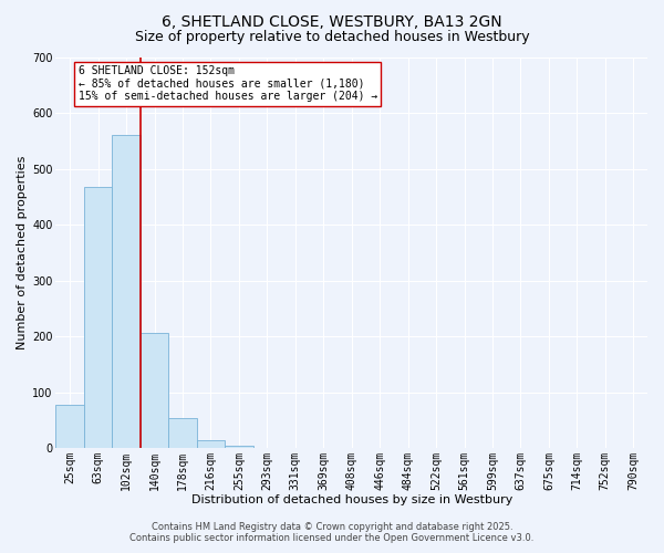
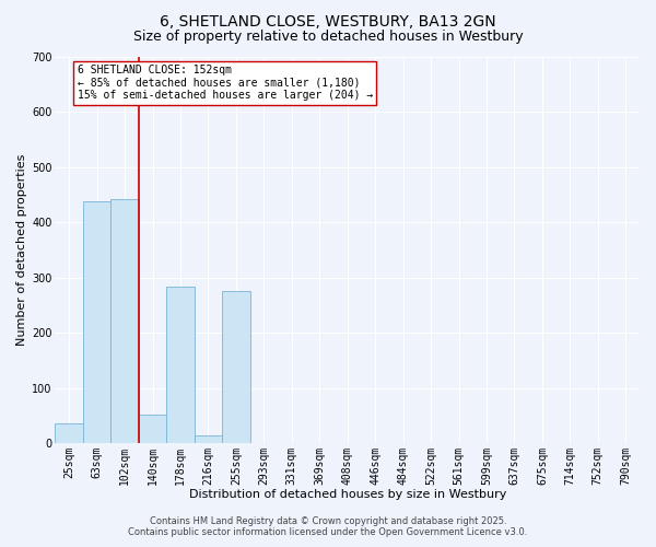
25sqm: 78 -> 36
63sqm: 468 -> 438
102sqm: 560 -> 442
140sqm: 207 -> 52
178sqm: 55 -> 284
255sqm: 4 -> 276
